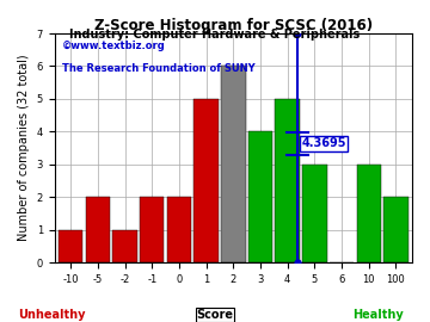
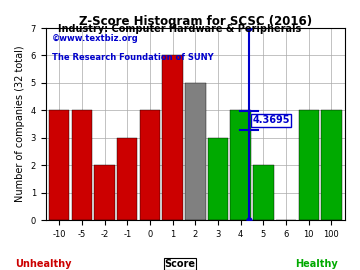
-10: 1 -> 4
-5: 2 -> 4
-2: 1 -> 2
-1: 2 -> 3
0: 2 -> 4
1: 5 -> 6
2: 6 -> 5
3: 4 -> 3
4: 5 -> 4
5: 3 -> 2
10: 3 -> 4
100: 2 -> 4
